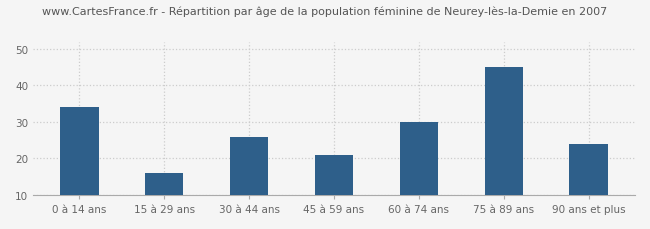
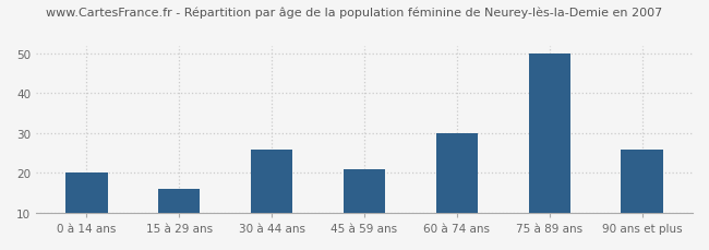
0 à 14 ans: 34 -> 20
75 à 89 ans: 45 -> 50
90 ans et plus: 24 -> 26
